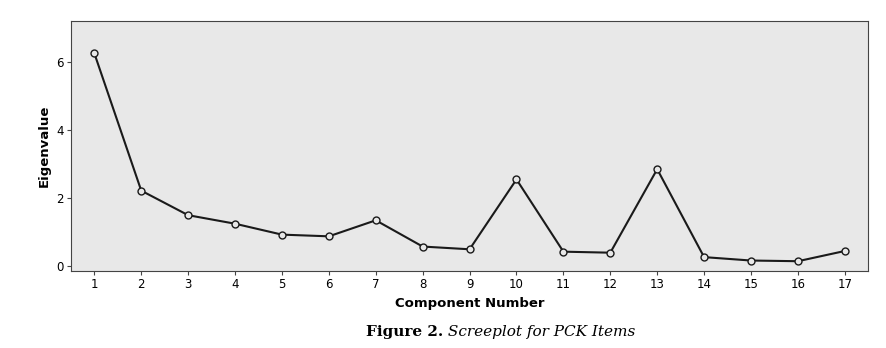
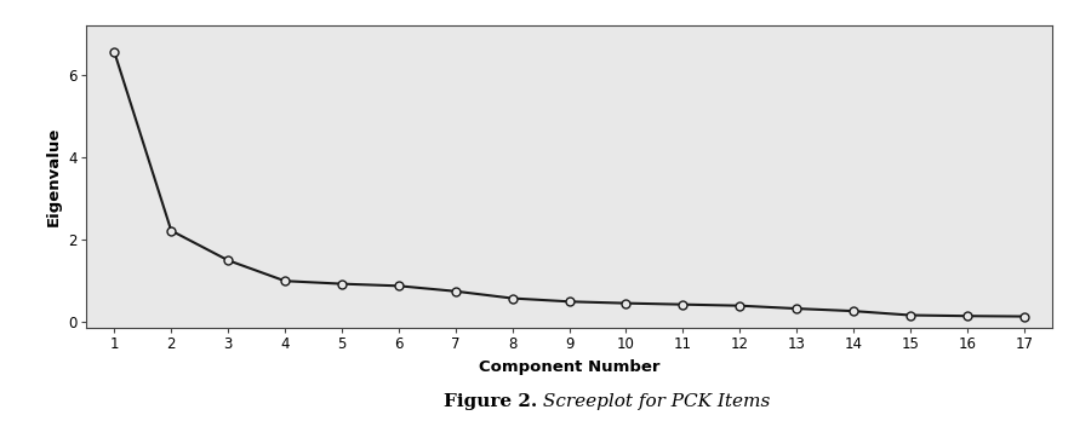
1: 6.25 -> 6.55
4: 1.25 -> 1.00
7: 1.35 -> 0.75
10: 2.55 -> 0.46
13: 2.85 -> 0.33
17: 0.45 -> 0.14
